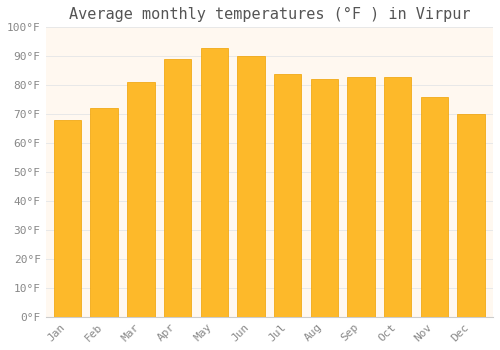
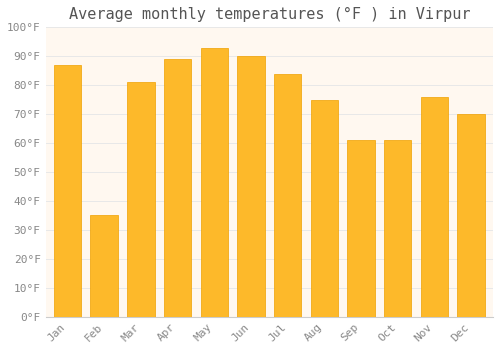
Jan: 68°F -> 87°F
Feb: 72°F -> 35°F
Aug: 82°F -> 75°F
Sep: 83°F -> 61°F
Oct: 83°F -> 61°F
